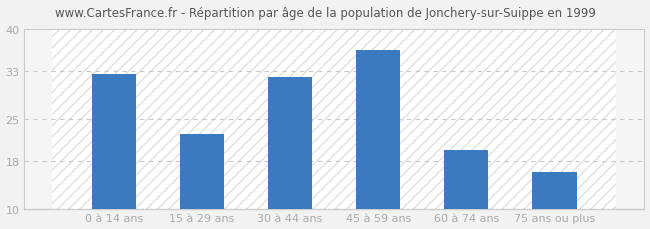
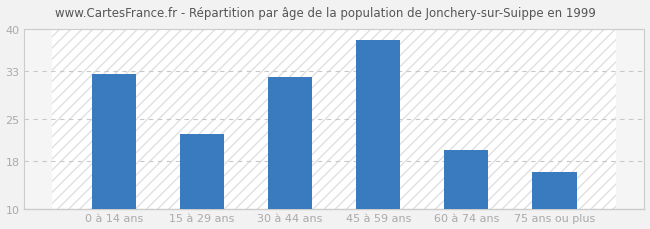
45 à 59 ans: 36.5 -> 38.2
